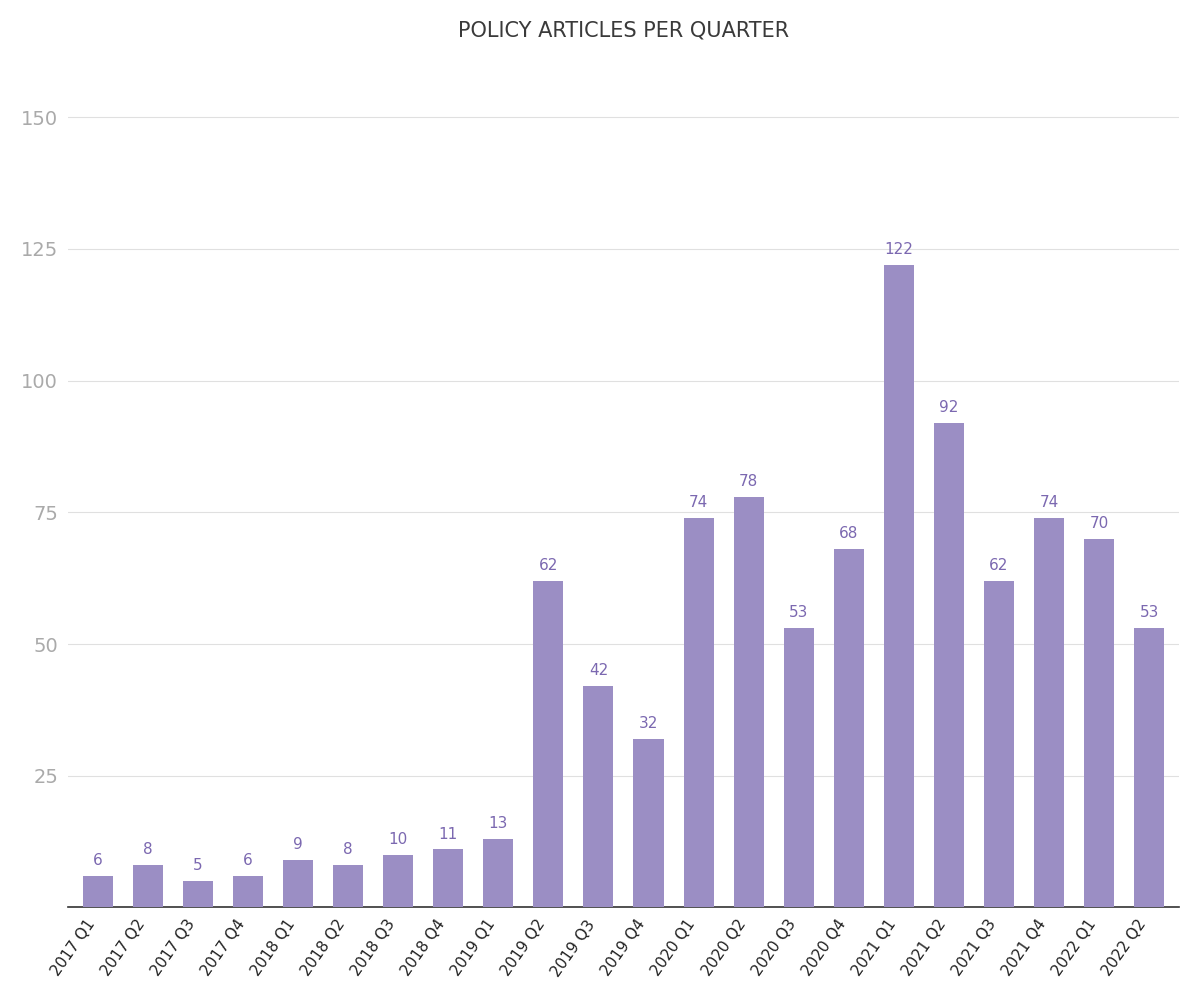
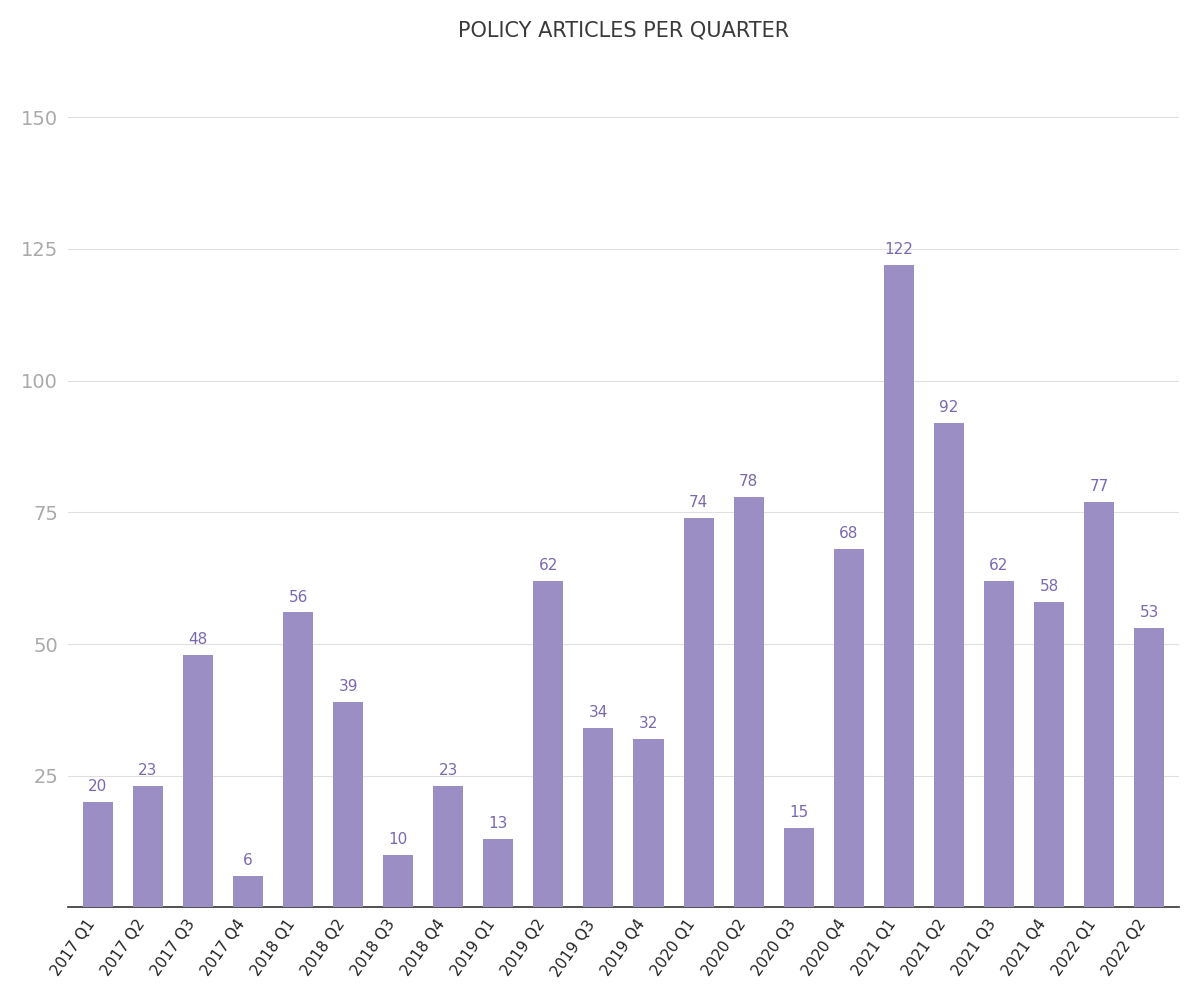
2017 Q1: 6 -> 20
2017 Q2: 8 -> 23
2017 Q3: 5 -> 48
2018 Q1: 9 -> 56
2018 Q2: 8 -> 39
2018 Q4: 11 -> 23
2019 Q3: 42 -> 34
2020 Q3: 53 -> 15
2021 Q4: 74 -> 58
2022 Q1: 70 -> 77
